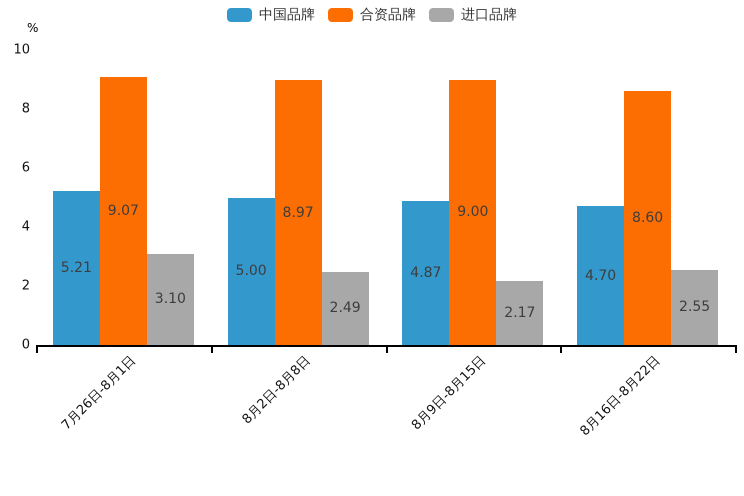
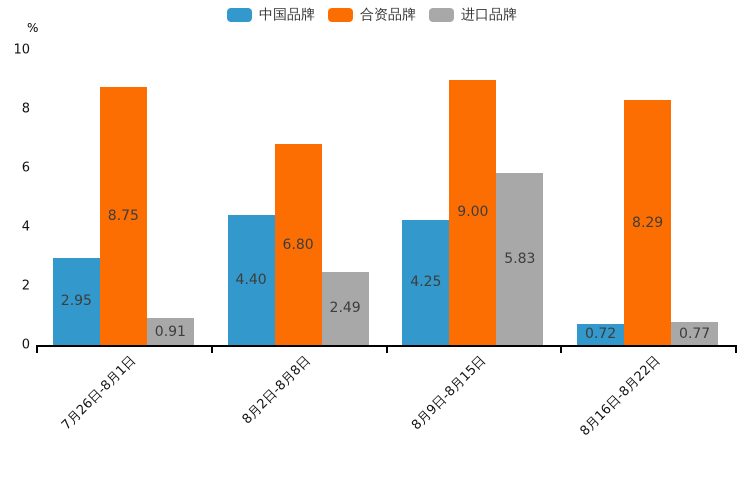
中国品牌/7月26日-8月1日: 5.21 -> 2.95
合资品牌/7月26日-8月1日: 9.07 -> 8.75
进口品牌/7月26日-8月1日: 3.10 -> 0.91
中国品牌/8月2日-8月8日: 5.00 -> 4.40
合资品牌/8月2日-8月8日: 8.97 -> 6.80
中国品牌/8月9日-8月15日: 4.87 -> 4.25
进口品牌/8月9日-8月15日: 2.17 -> 5.83
中国品牌/8月16日-8月22日: 4.70 -> 0.72
合资品牌/8月16日-8月22日: 8.60 -> 8.29
进口品牌/8月16日-8月22日: 2.55 -> 0.77
